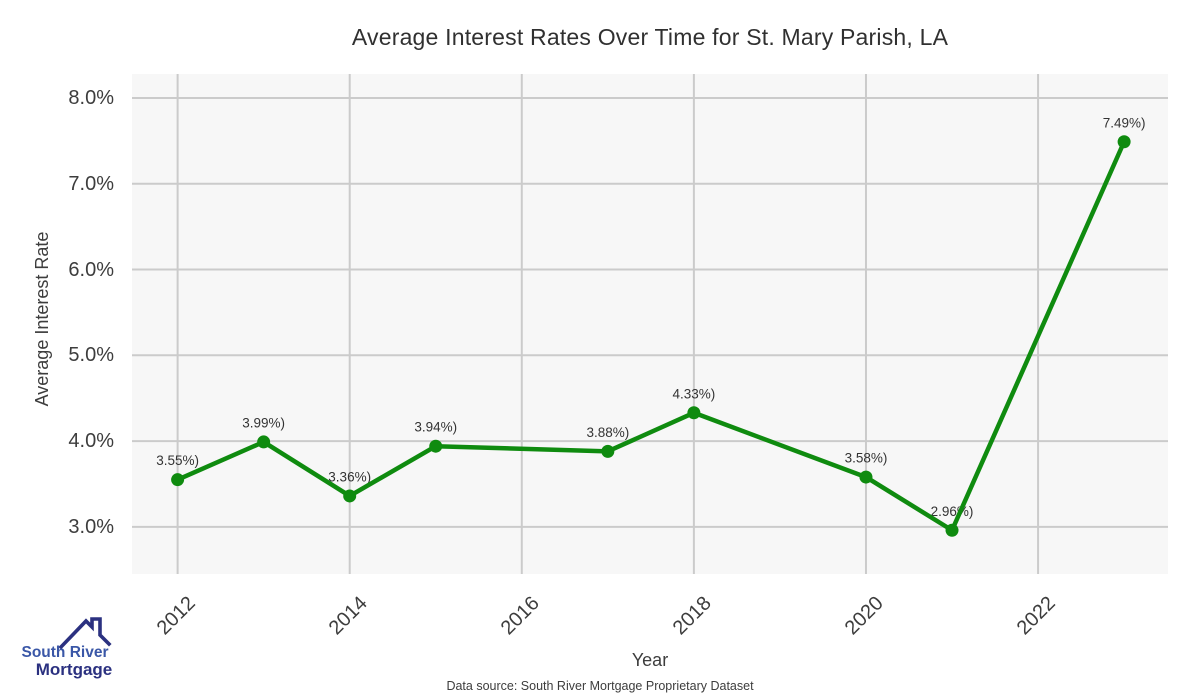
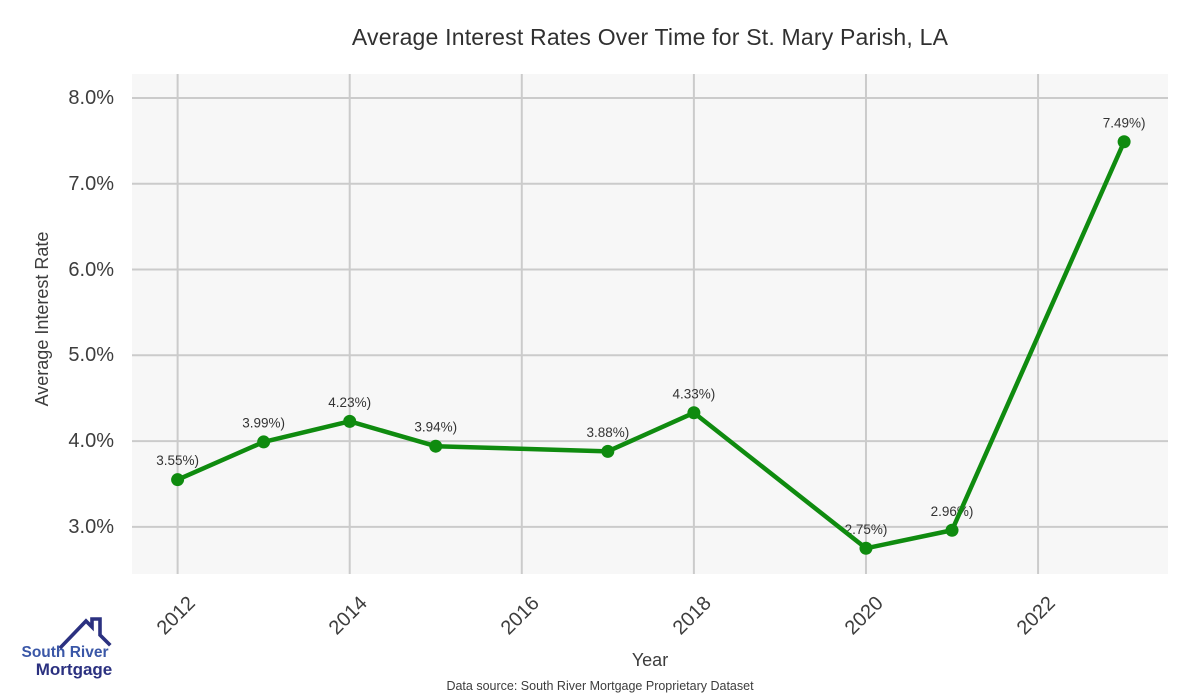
2014: 3.36% -> 4.23%
2020: 3.58% -> 2.75%
